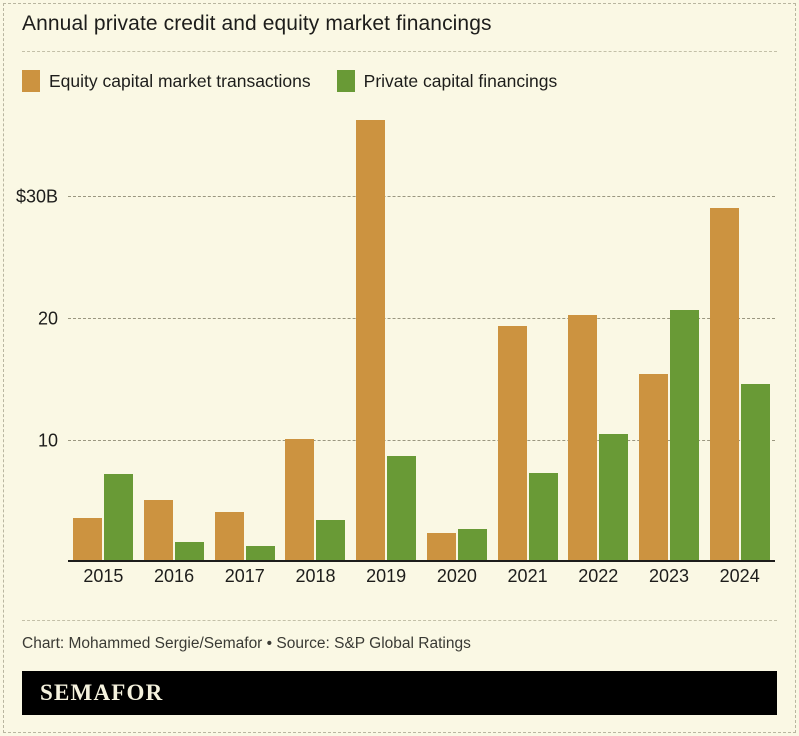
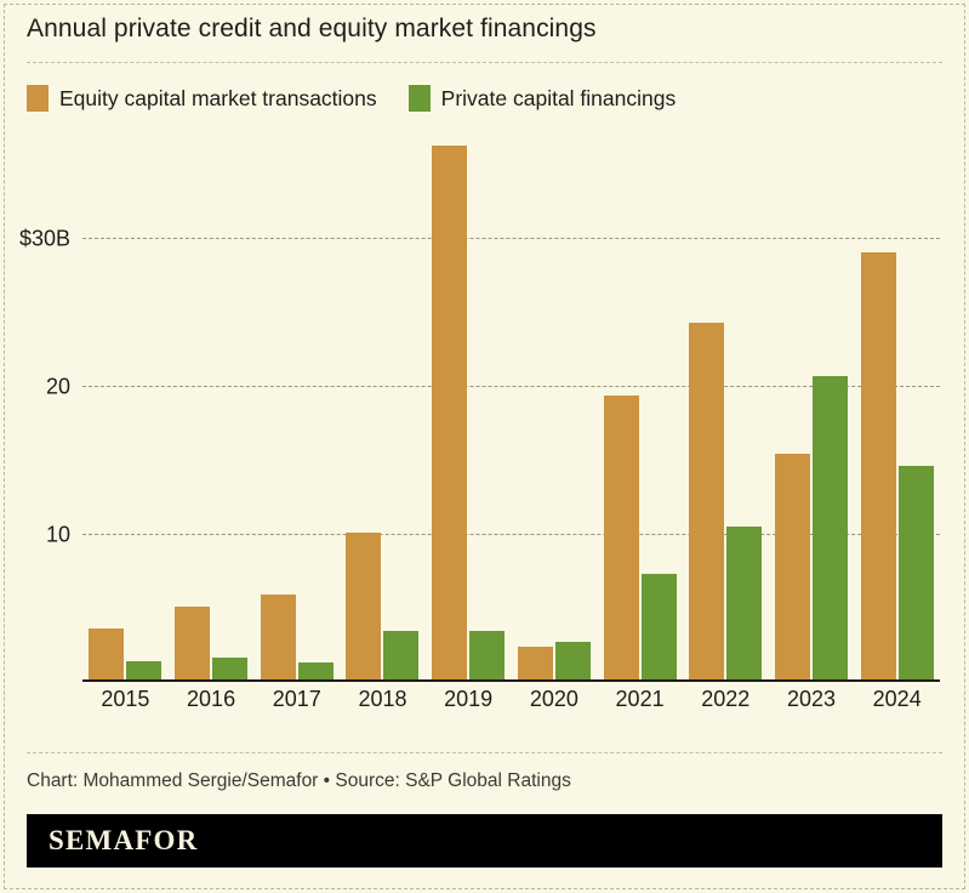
Private capital financings/2015: $7.2B -> $1.4B
Equity capital market transactions/2017: $4.1B -> $5.9B
Private capital financings/2019: $8.7B -> $3.4B
Equity capital market transactions/2022: $20.2B -> $24.2B
